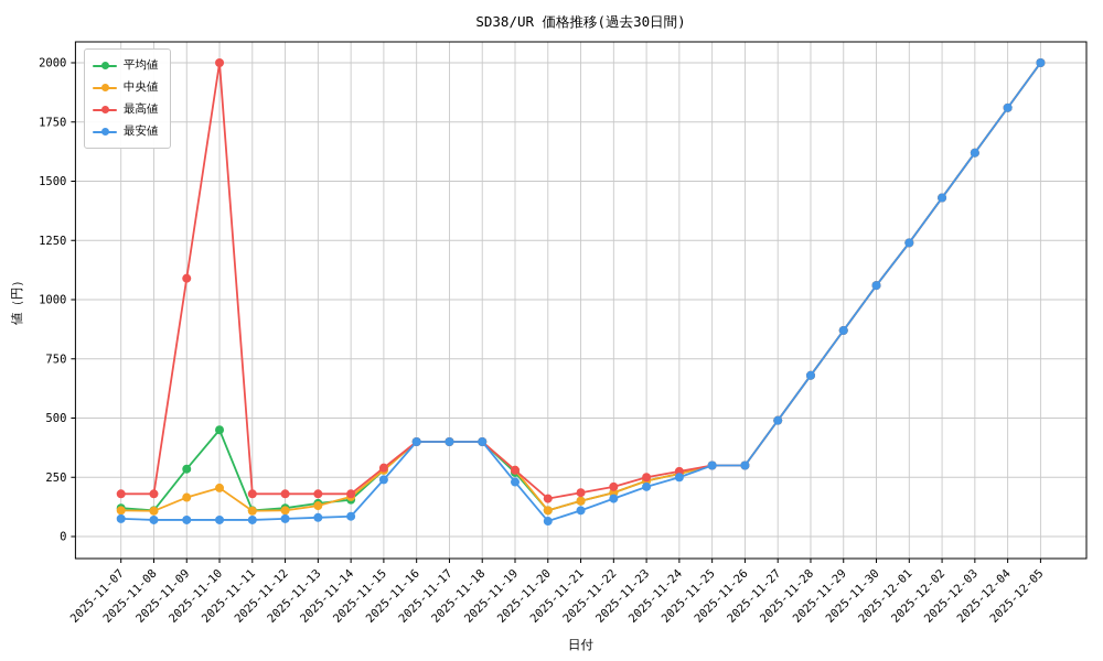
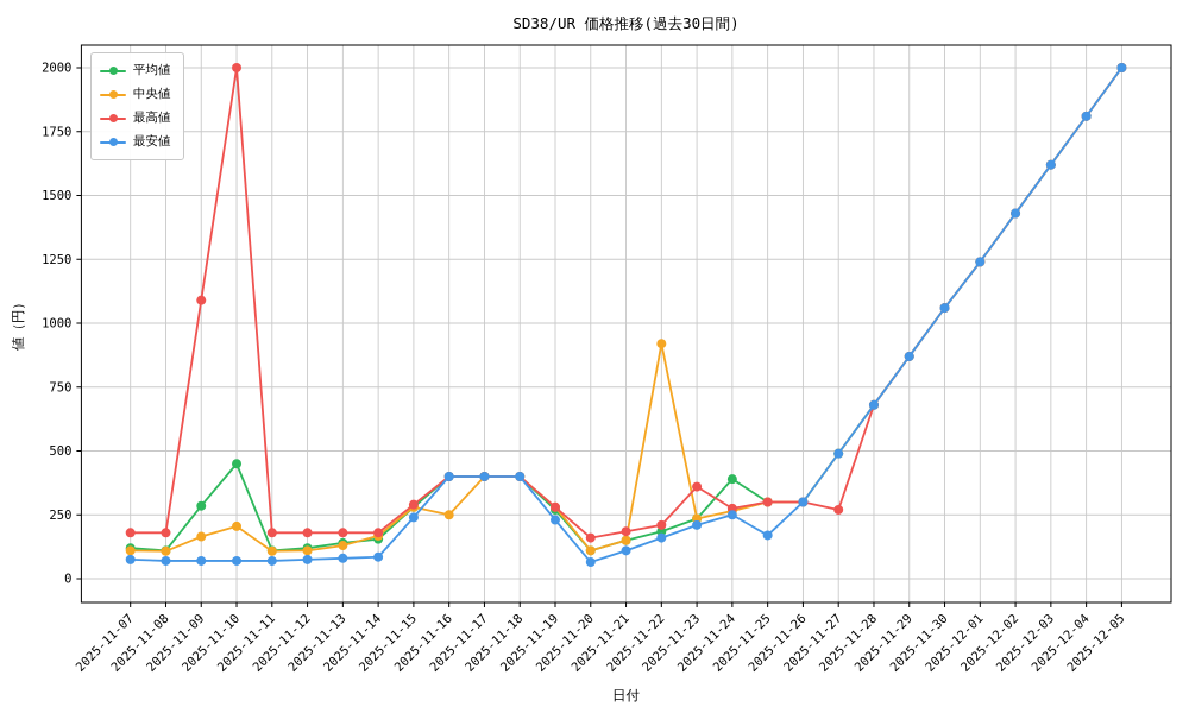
中央値/2025-11-16: 400 -> 250
中央値/2025-11-22: 180 -> 920
最高値/2025-11-23: 250 -> 360
平均値/2025-11-24: 260 -> 390
最安値/2025-11-25: 300 -> 170
最高値/2025-11-27: 490 -> 270
